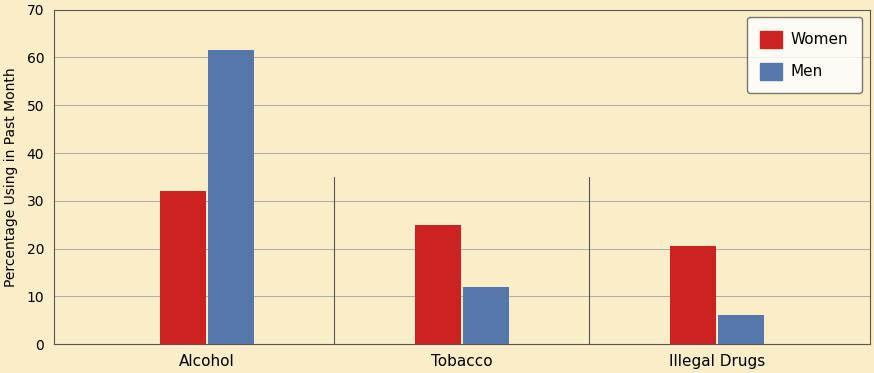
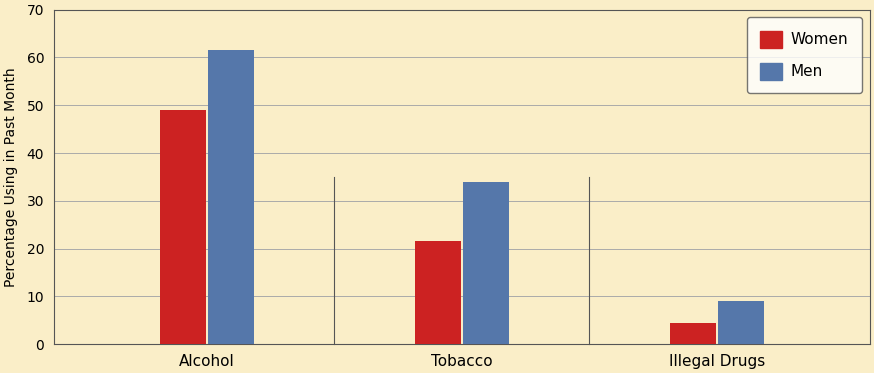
Women/Alcohol: 32.0 -> 49.0
Women/Tobacco: 25.0 -> 21.5
Men/Tobacco: 12.0 -> 34.0
Women/Illegal Drugs: 20.5 -> 4.5
Men/Illegal Drugs: 6.0 -> 9.0
